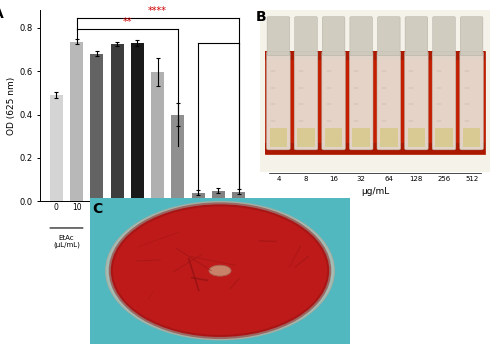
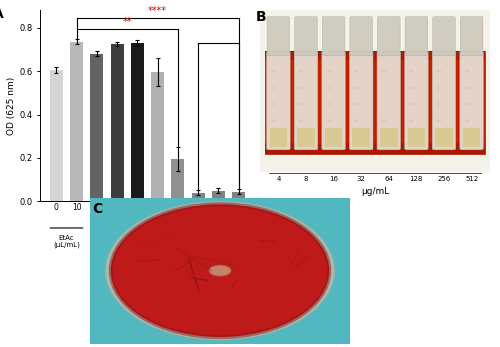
0: 0.490 -> 0.605
64: 0.400 -> 0.195
